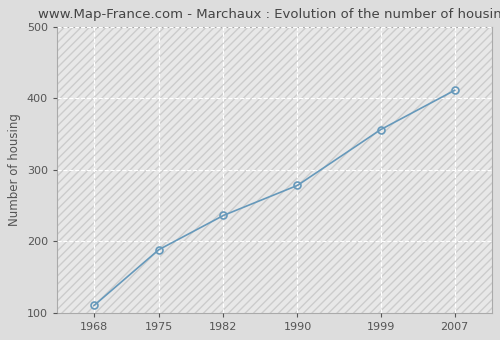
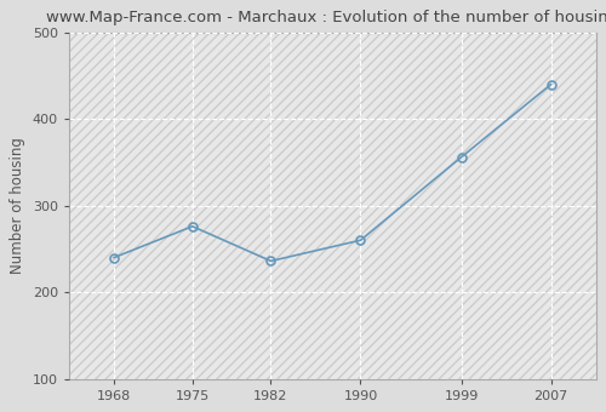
1968: 110 -> 240
1975: 188 -> 276
1990: 278 -> 260
2007: 411 -> 440
